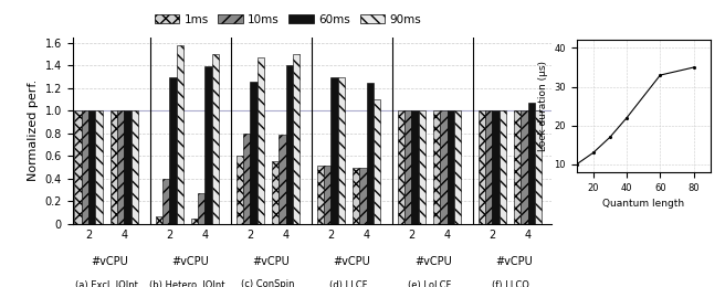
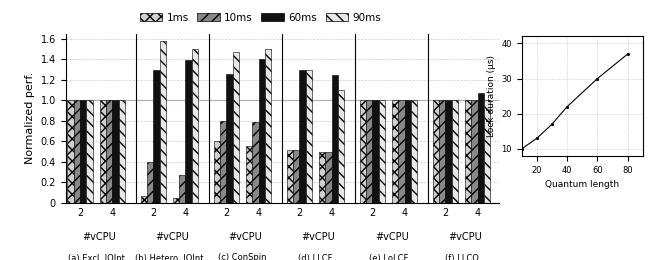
60: 33 -> 30
80: 35 -> 37
